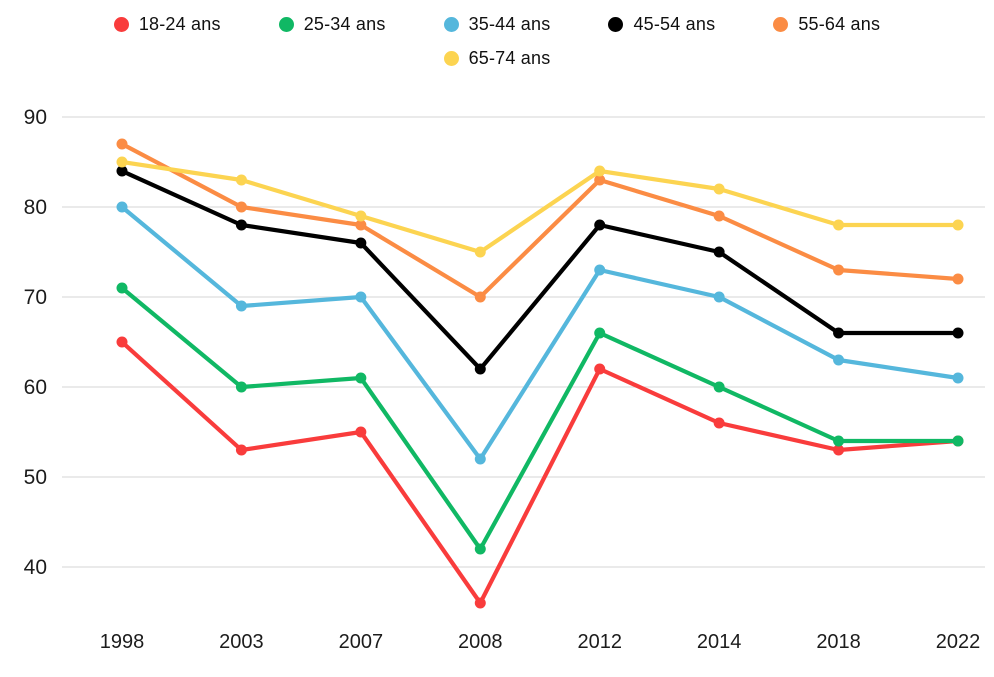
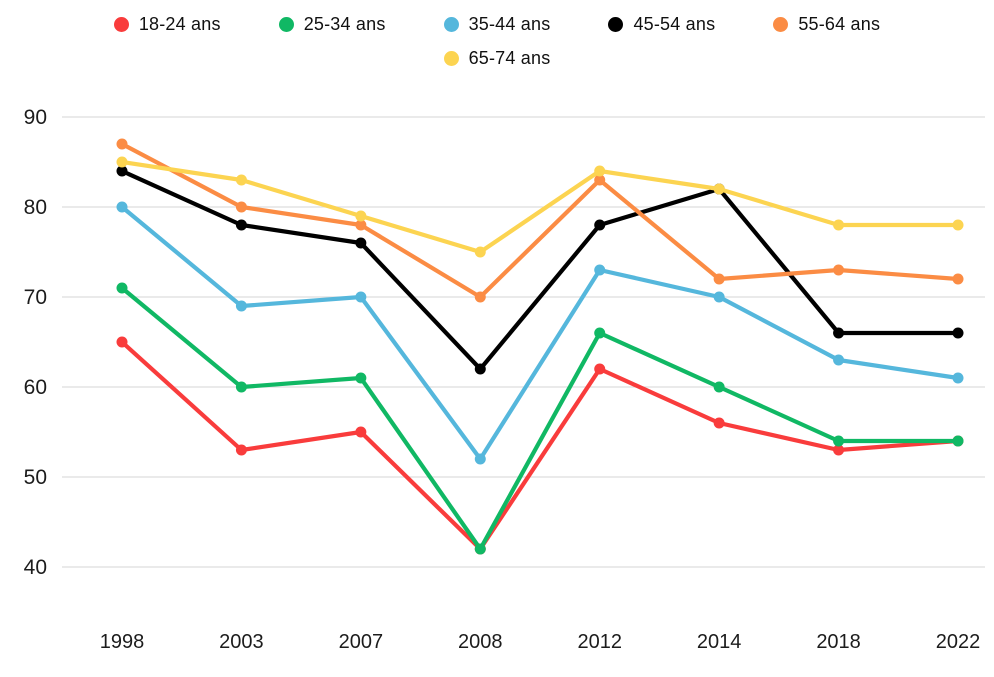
18-24 ans/2008: 36 -> 42
45-54 ans/2014: 75 -> 82
55-64 ans/2014: 79 -> 72
